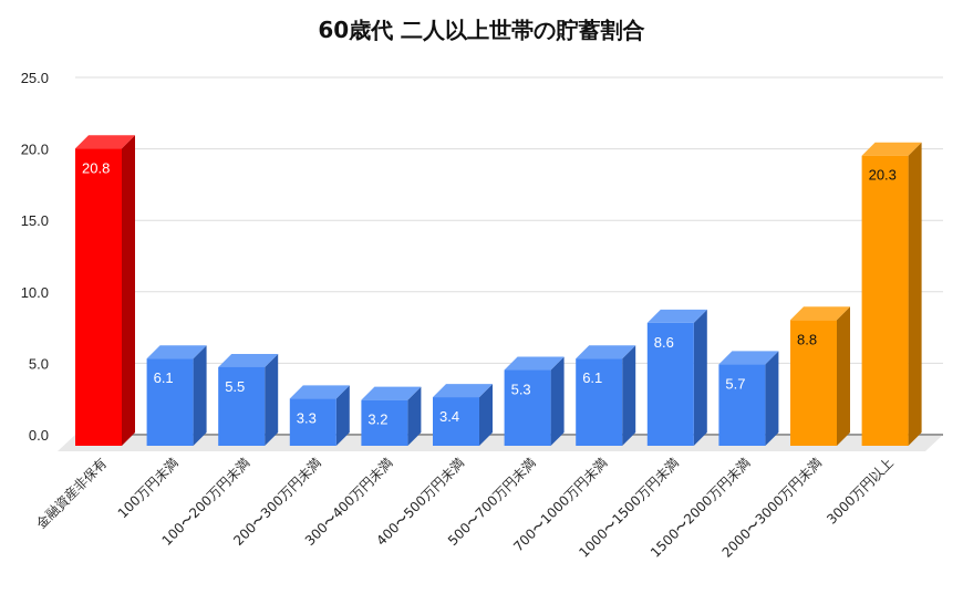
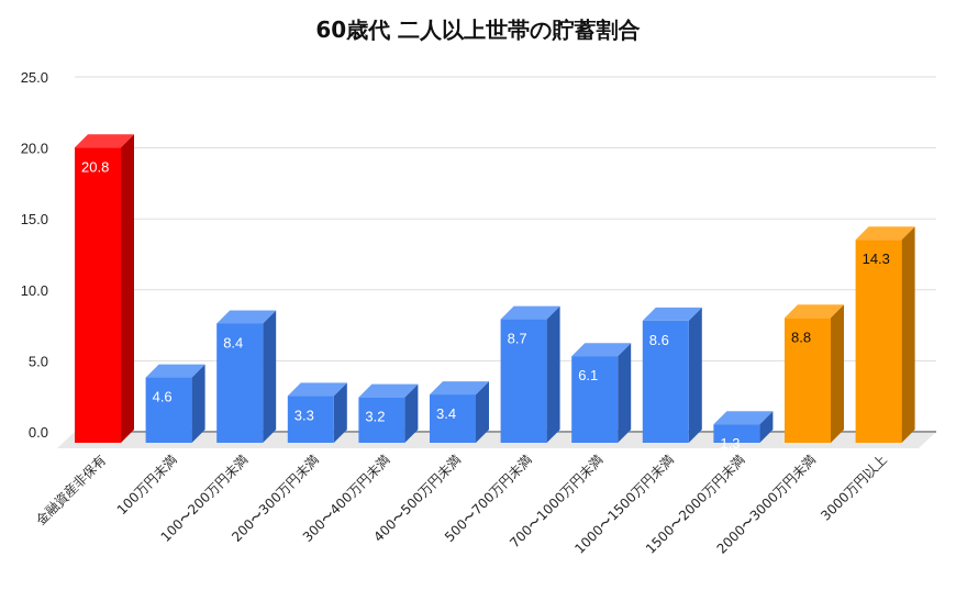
100万円未満: 6.1 -> 4.6
100〜200万円未満: 5.5 -> 8.4
500〜700万円未満: 5.3 -> 8.7
1500〜2000万円未満: 5.7 -> 1.3
3000万円以上: 20.3 -> 14.3
